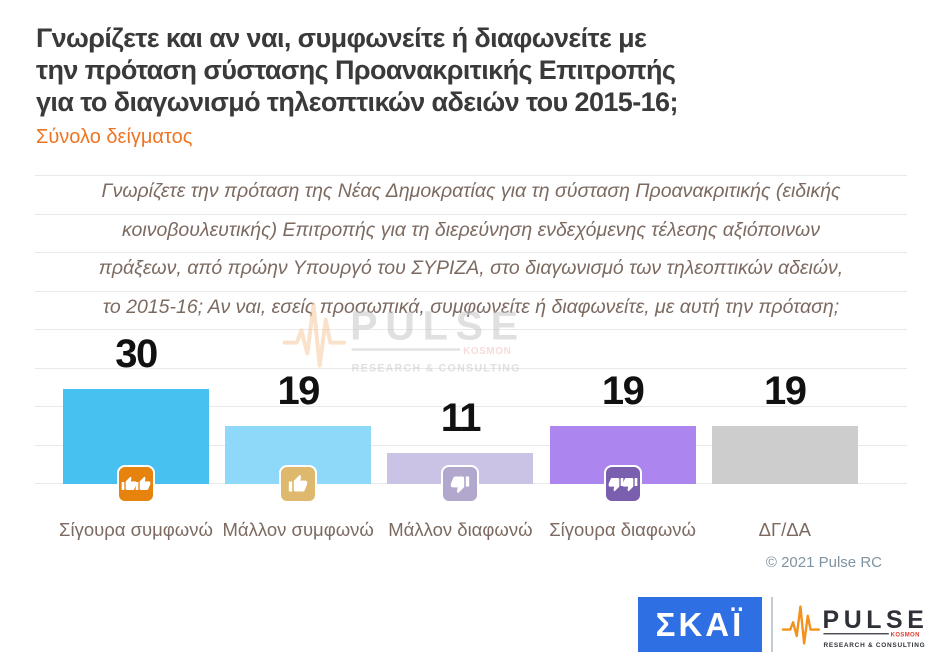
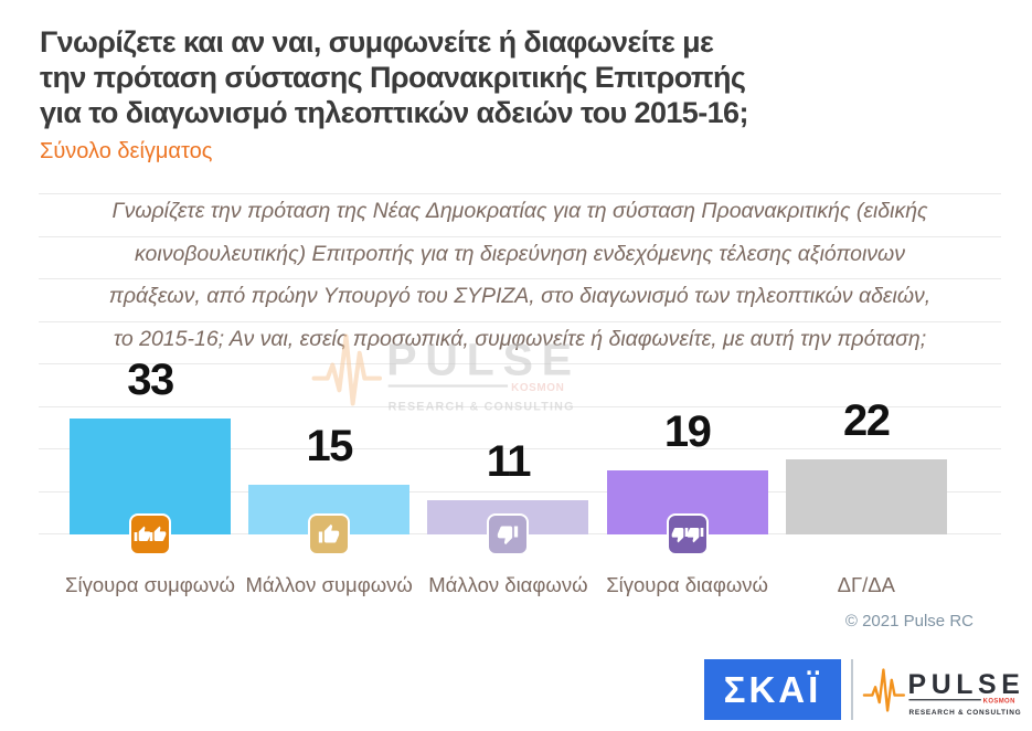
Σίγουρα συμφωνώ: 30 -> 33
Μάλλον συμφωνώ: 19 -> 15
ΔΓ/ΔΑ: 19 -> 22
